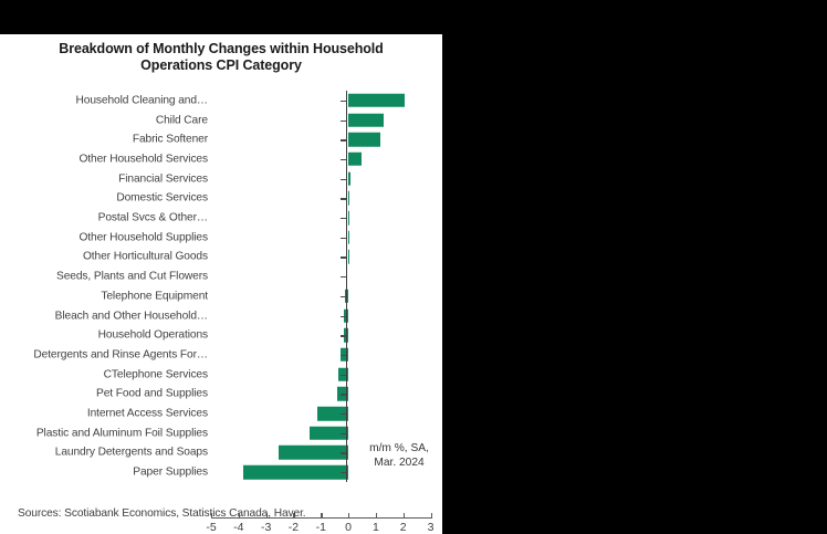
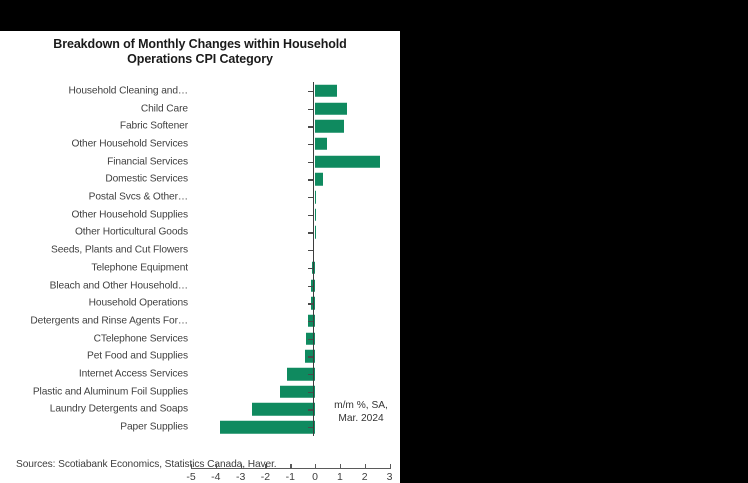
Household Cleaning and…: 2.0 -> 0.9
Financial Services: 0.1 -> 2.6
Domestic Services: 0.1 -> 0.3
